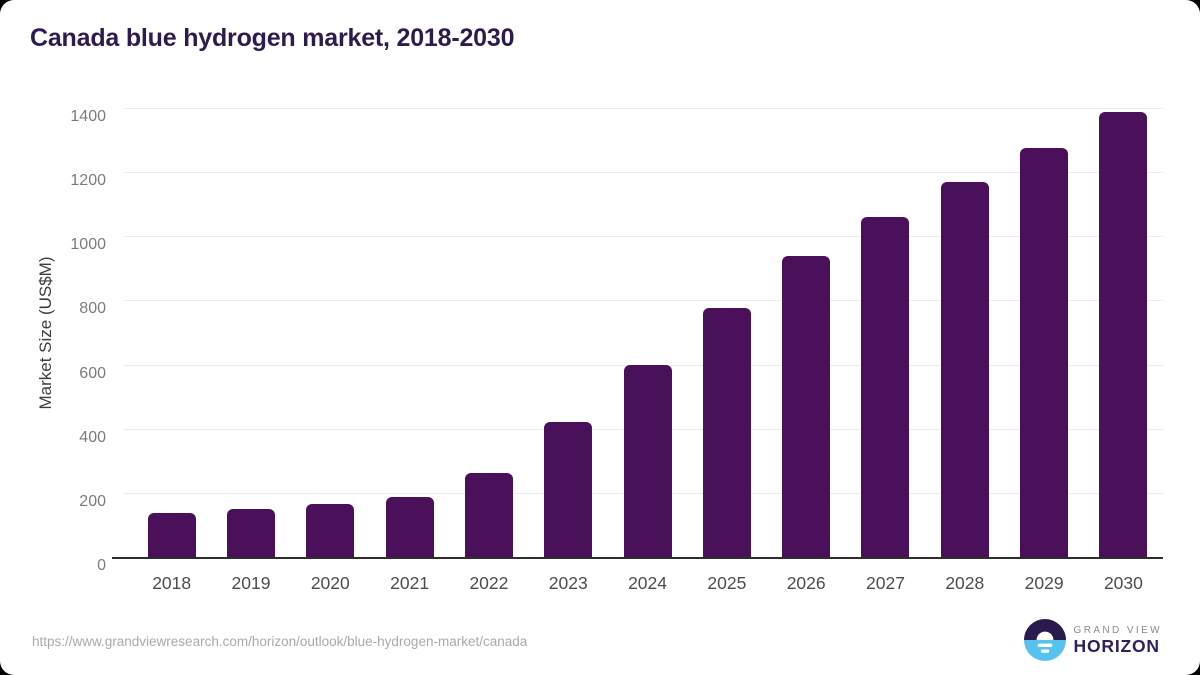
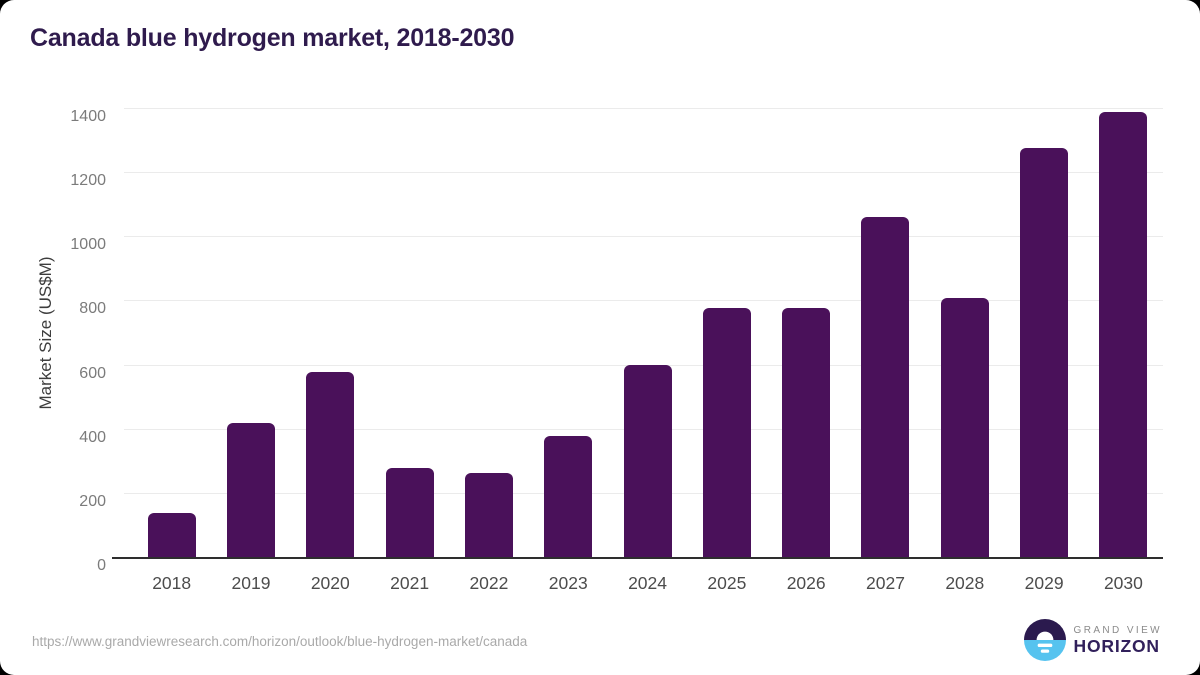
2019: 150 -> 420
2020: 170 -> 580
2021: 190 -> 280
2023: 420 -> 380
2026: 940 -> 780
2028: 1170 -> 810
